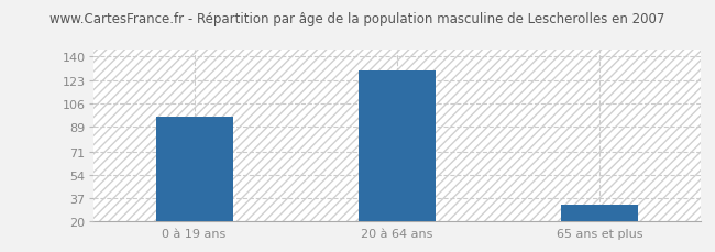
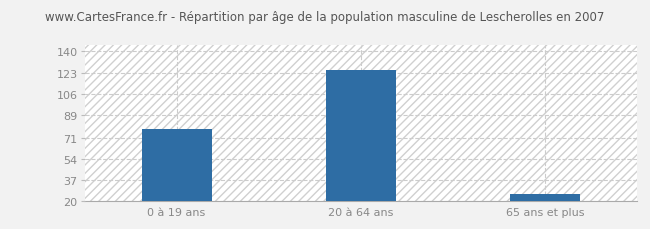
0 à 19 ans: 96 -> 78
20 à 64 ans: 130 -> 125
65 ans et plus: 32 -> 26
